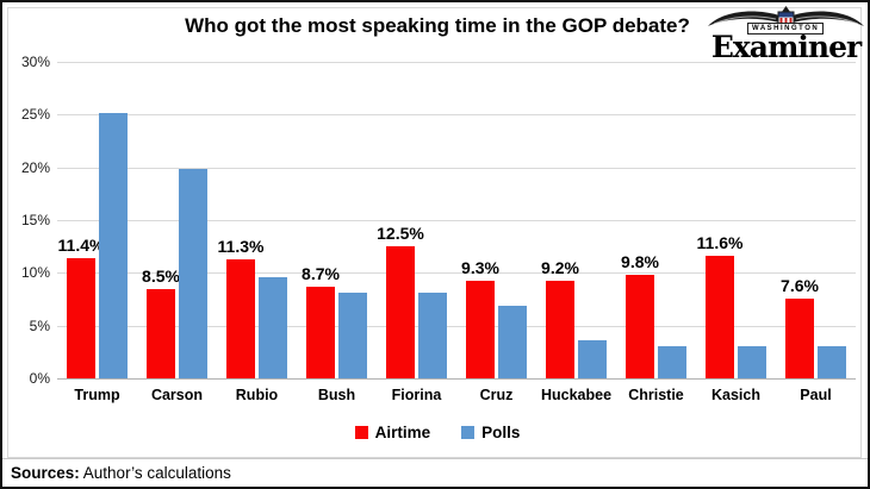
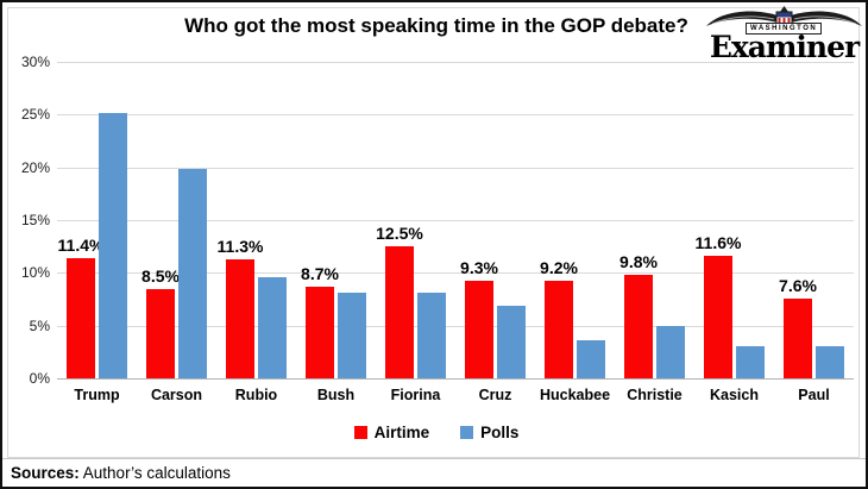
Polls/Christie: 3% -> 5%
